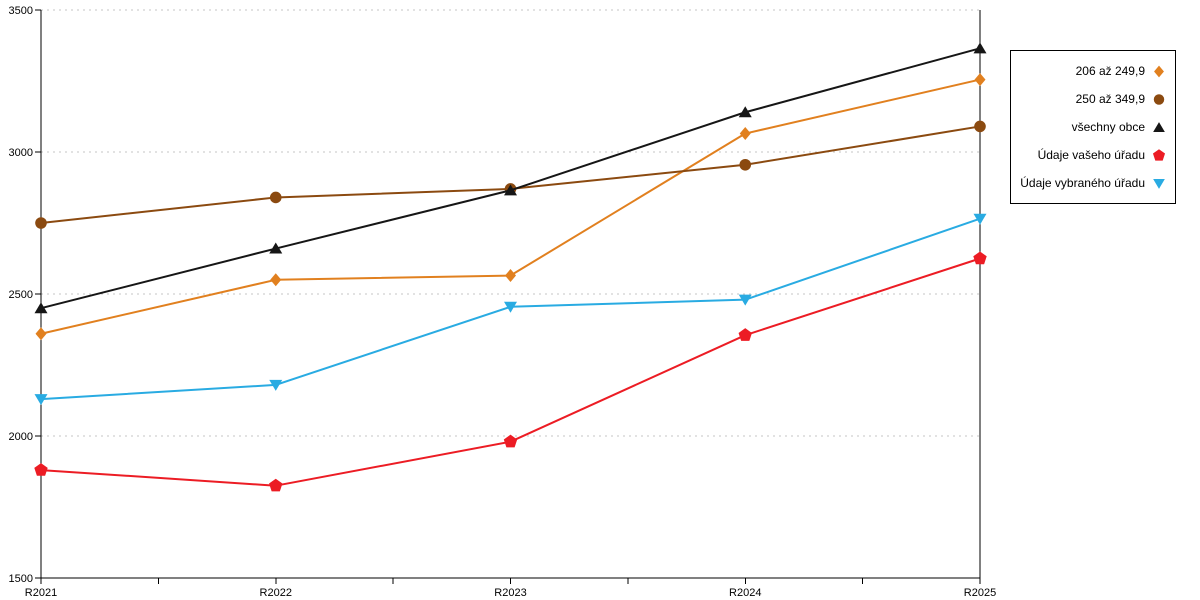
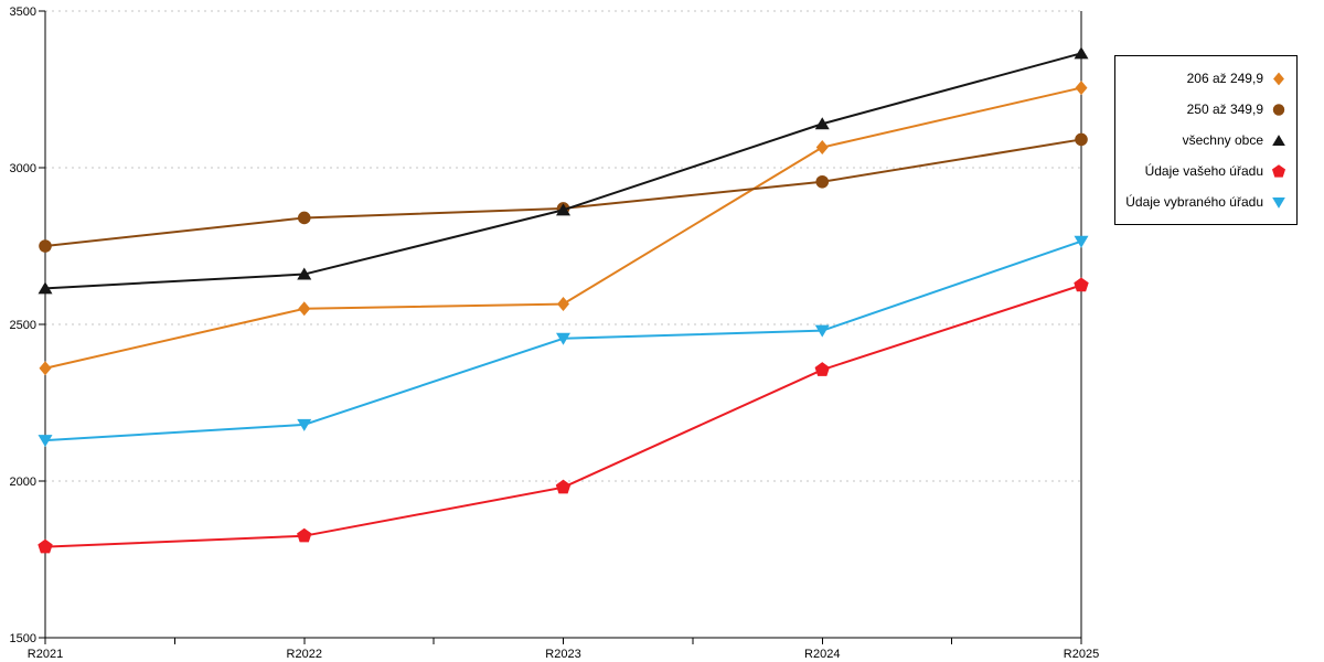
všechny obce/R2021: 2450 -> 2620
Údaje vašeho úřadu/R2021: 1880 -> 1790
